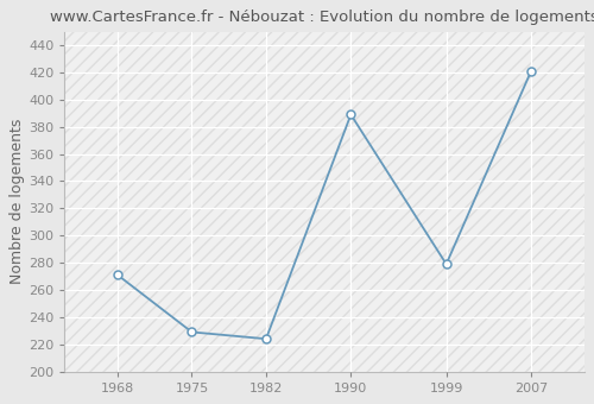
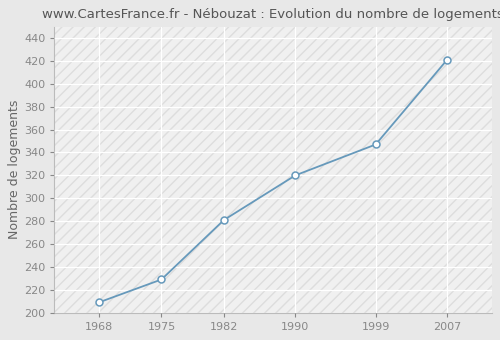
1968: 271 -> 209
1982: 224 -> 281
1990: 389 -> 320
1999: 279 -> 347
